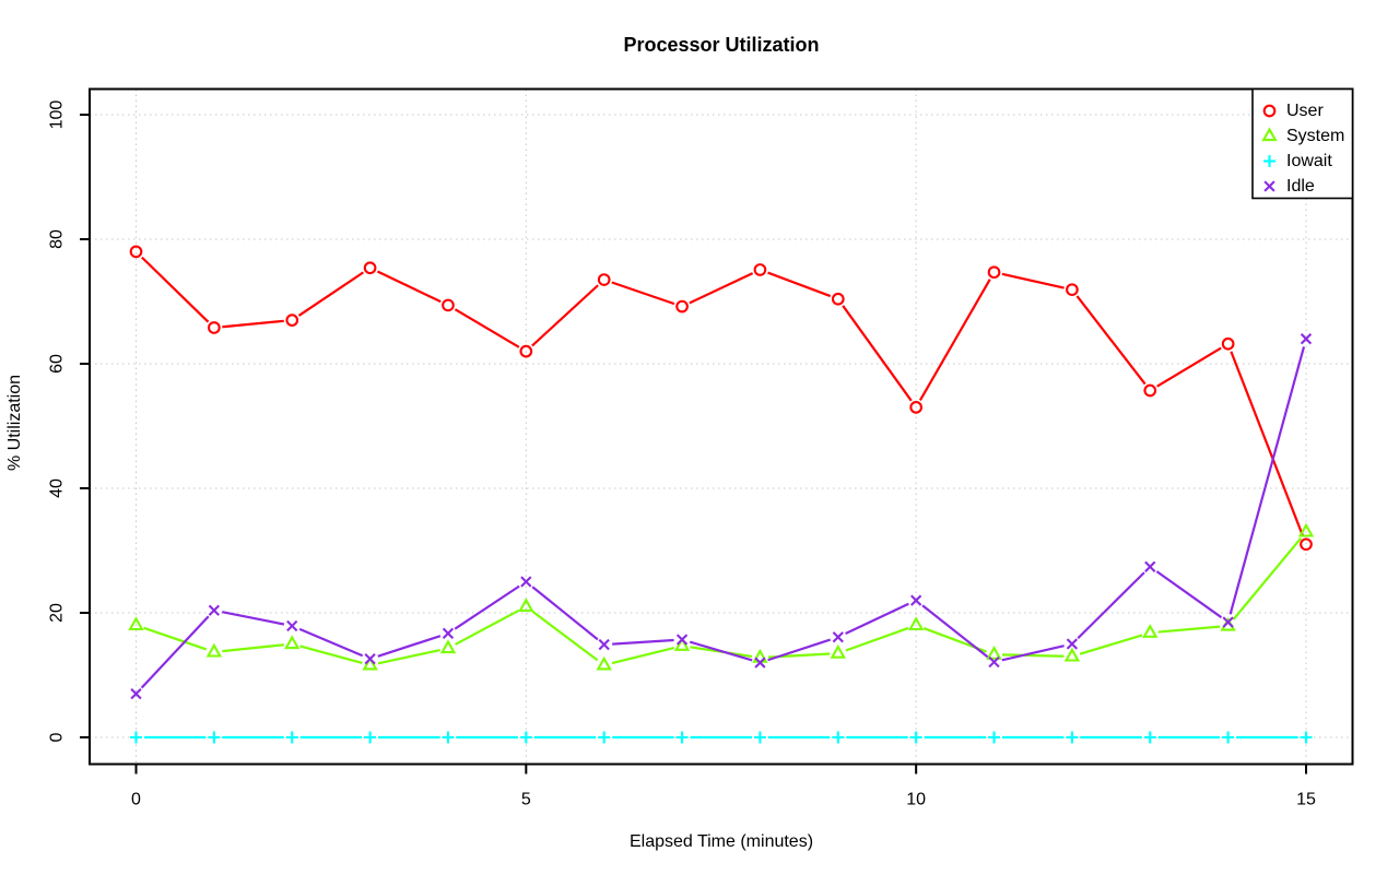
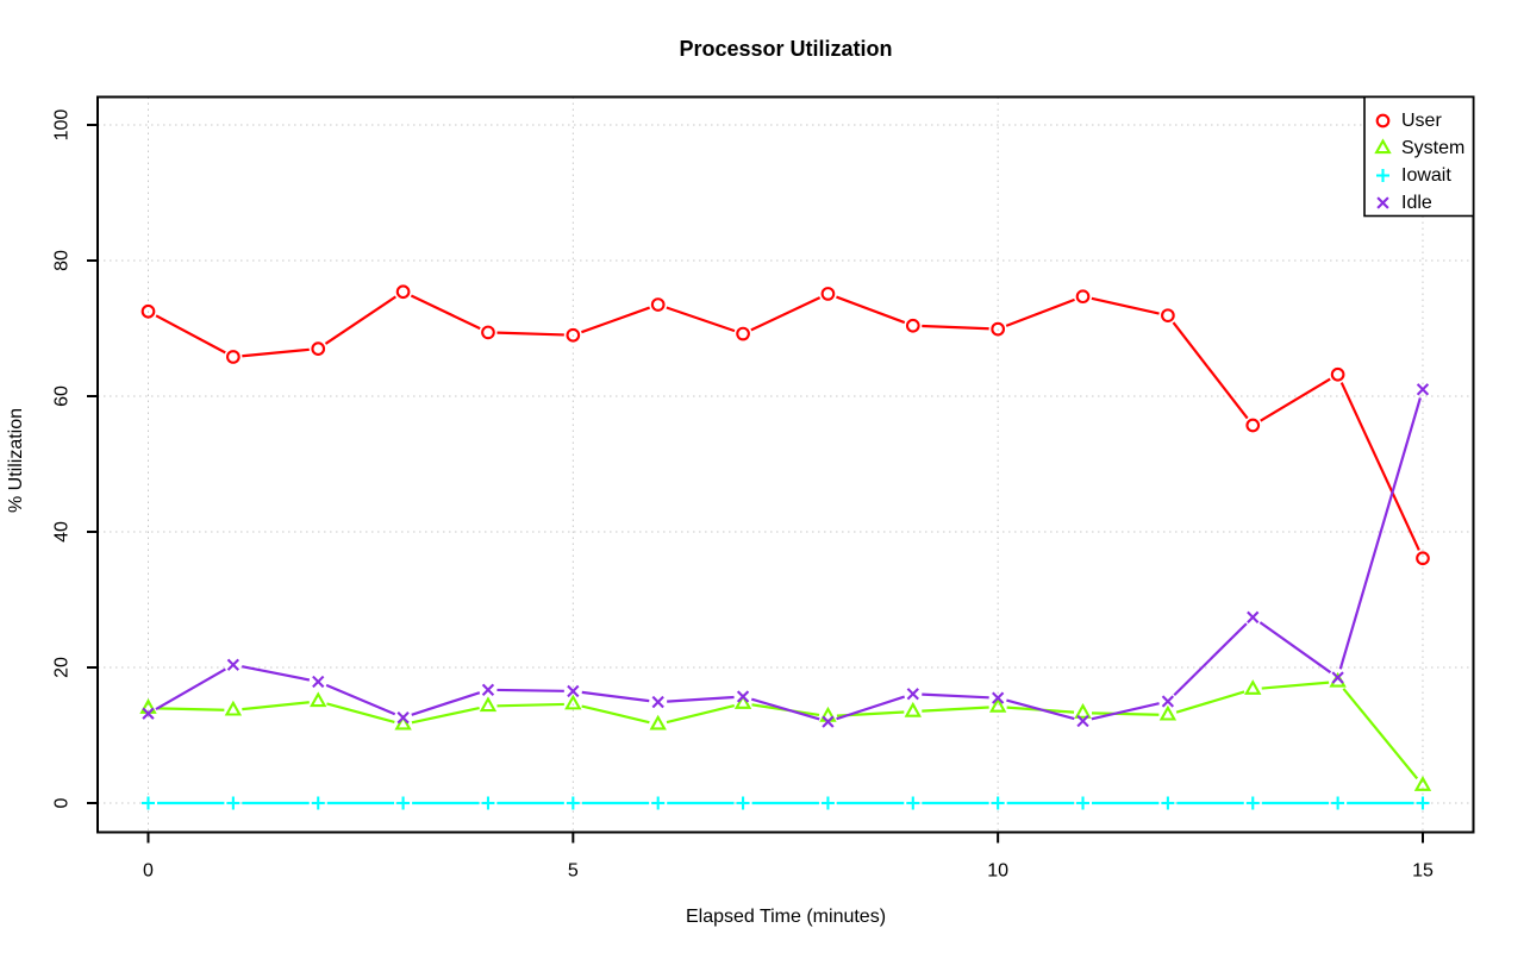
User/0: 78 -> 72
System/0: 18 -> 14
Idle/0: 7 -> 13
User/5: 62 -> 69
System/5: 21 -> 15
Idle/5: 25 -> 16
User/10: 53 -> 70
System/10: 18 -> 14
Idle/10: 22 -> 16
User/15: 31 -> 36
System/15: 33 -> 3
Idle/15: 64 -> 61
